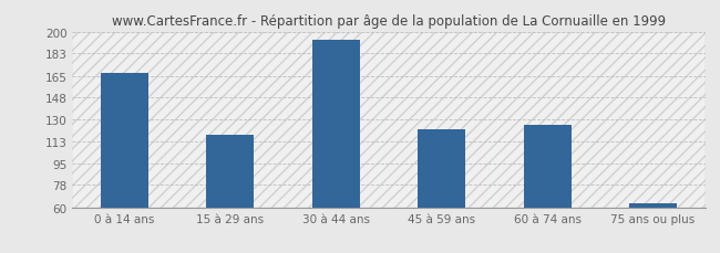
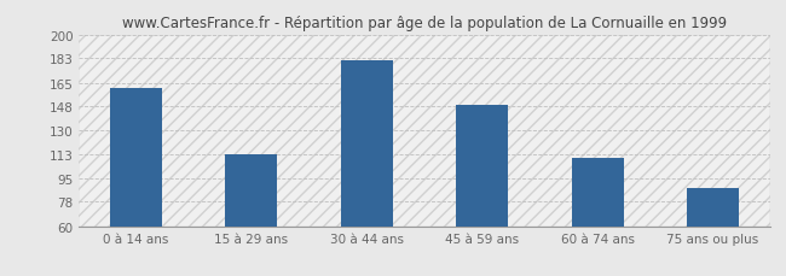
0 à 14 ans: 167 -> 161
15 à 29 ans: 118 -> 113
30 à 44 ans: 194 -> 181
45 à 59 ans: 122 -> 149
60 à 74 ans: 126 -> 110
75 ans ou plus: 63 -> 88
